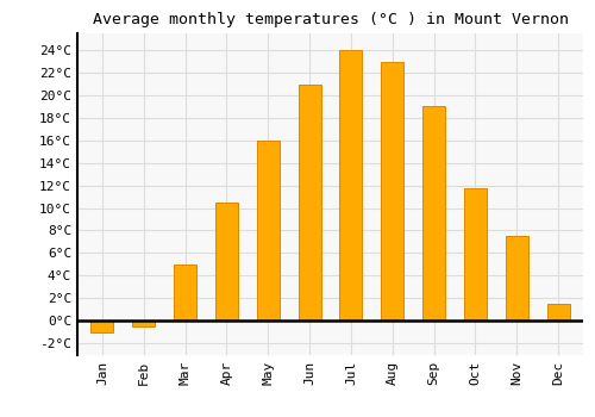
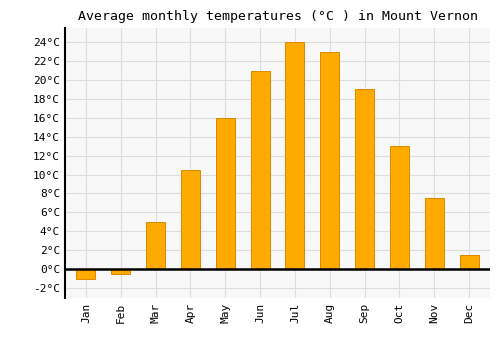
Oct: 11.8°C -> 13.0°C
